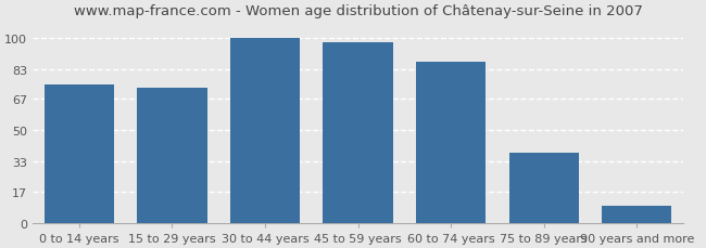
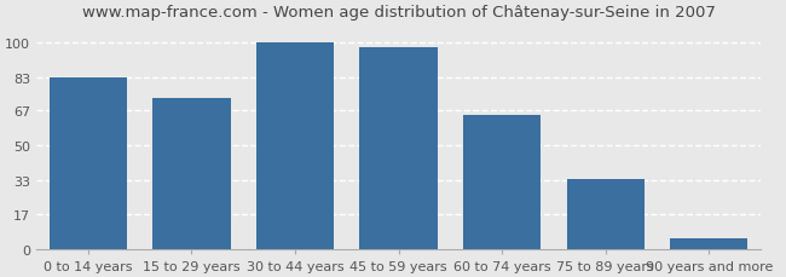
0 to 14 years: 75 -> 83
60 to 74 years: 87 -> 65
75 to 89 years: 38 -> 34
90 years and more: 9 -> 5
